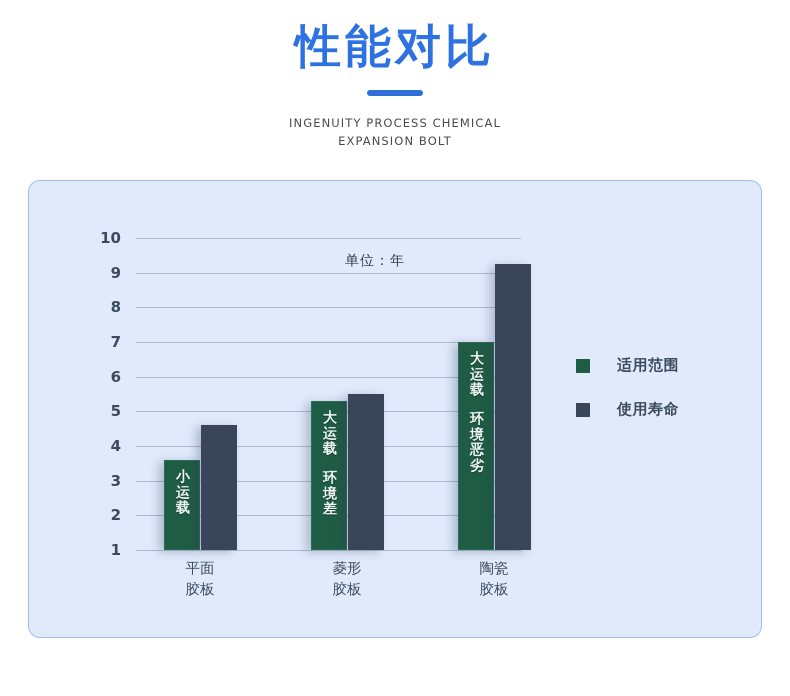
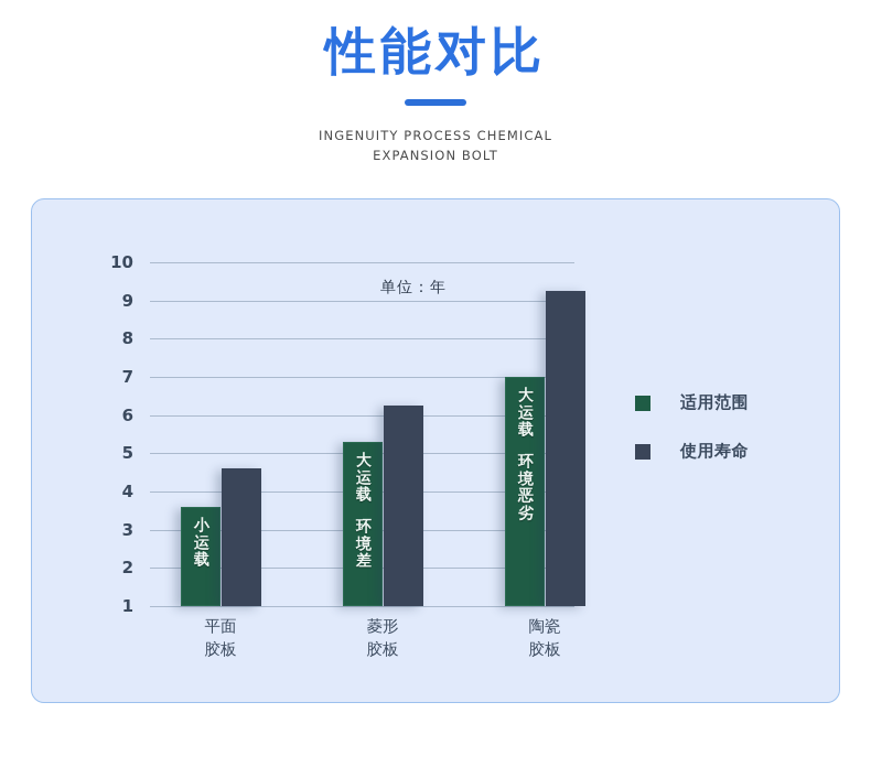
使用寿命/菱形胶板: 5.5 -> 6.2
